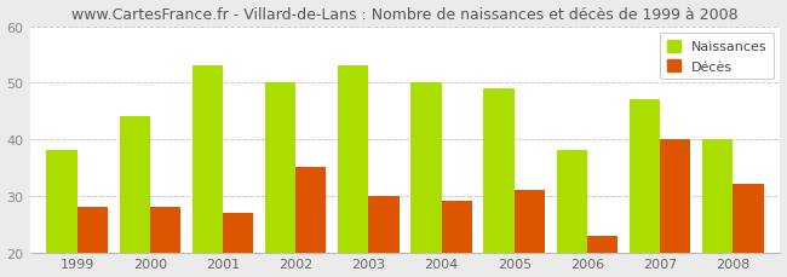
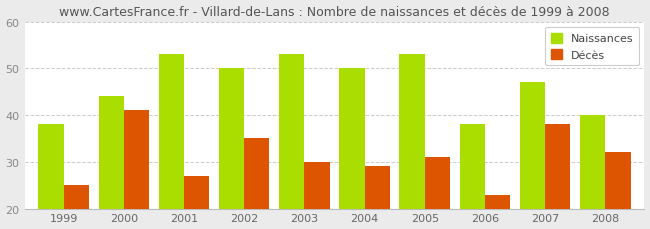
Décès/1999: 28 -> 25
Décès/2000: 28 -> 41
Naissances/2005: 49 -> 53
Décès/2007: 40 -> 38
